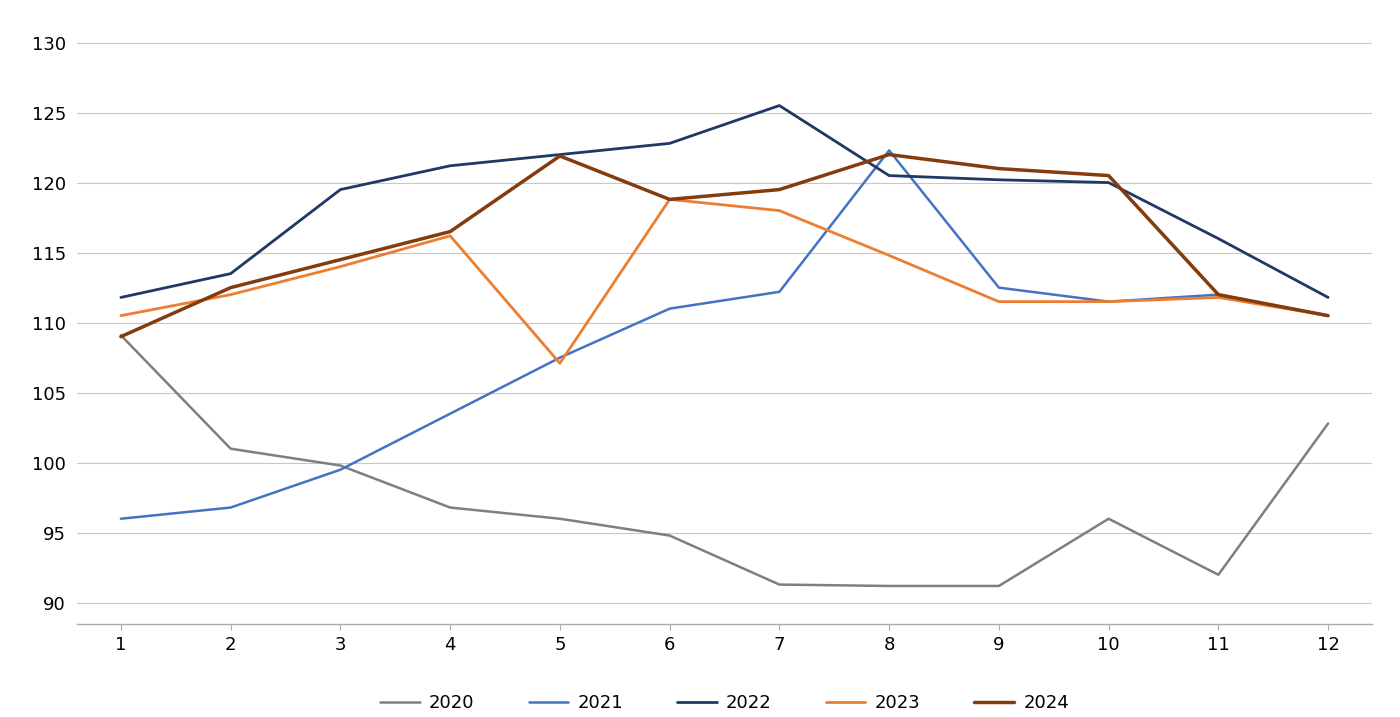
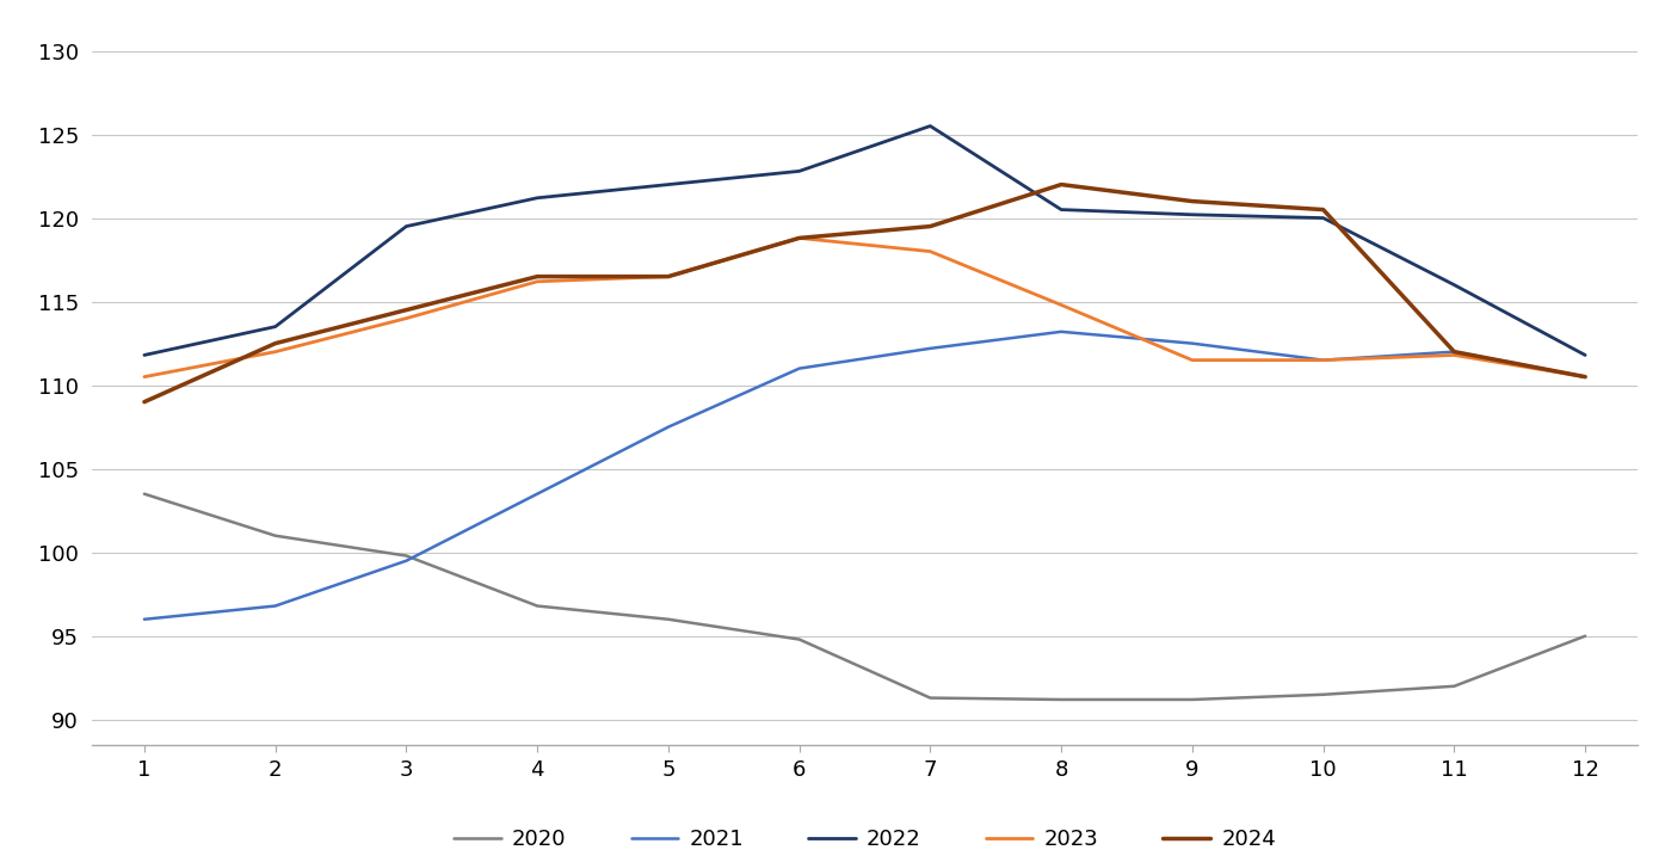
2020/1: 109.1 -> 103.5
2023/5: 107.1 -> 116.5
2024/5: 121.9 -> 116.5
2021/8: 122.3 -> 113.2
2020/10: 96.0 -> 91.5
2020/12: 102.8 -> 95.0
